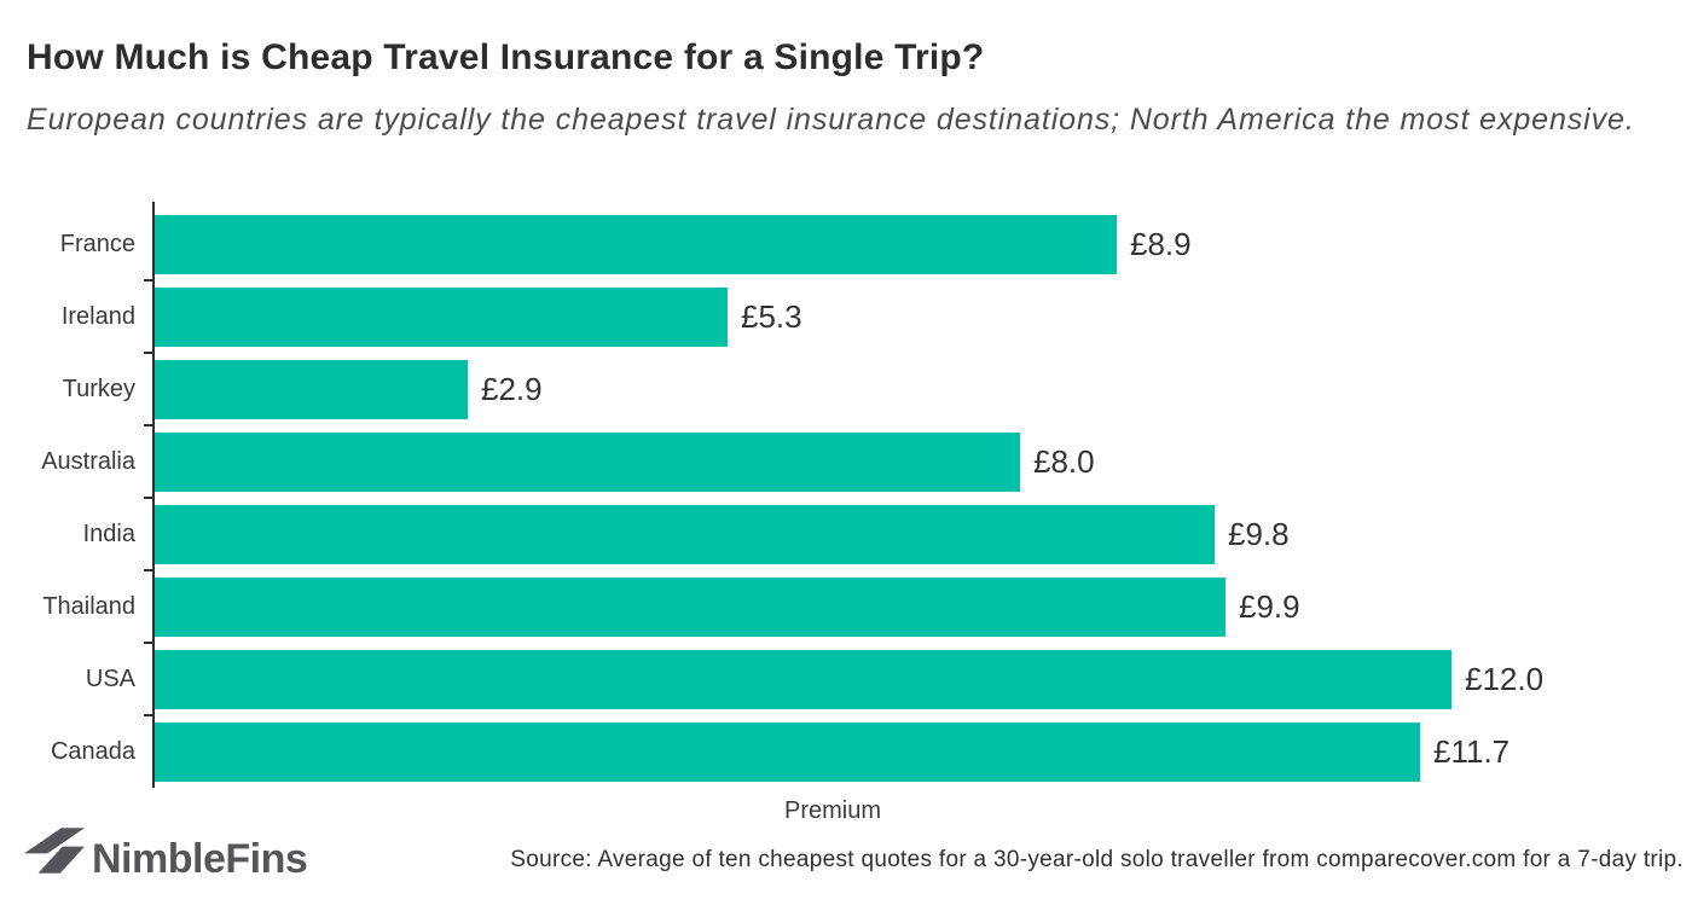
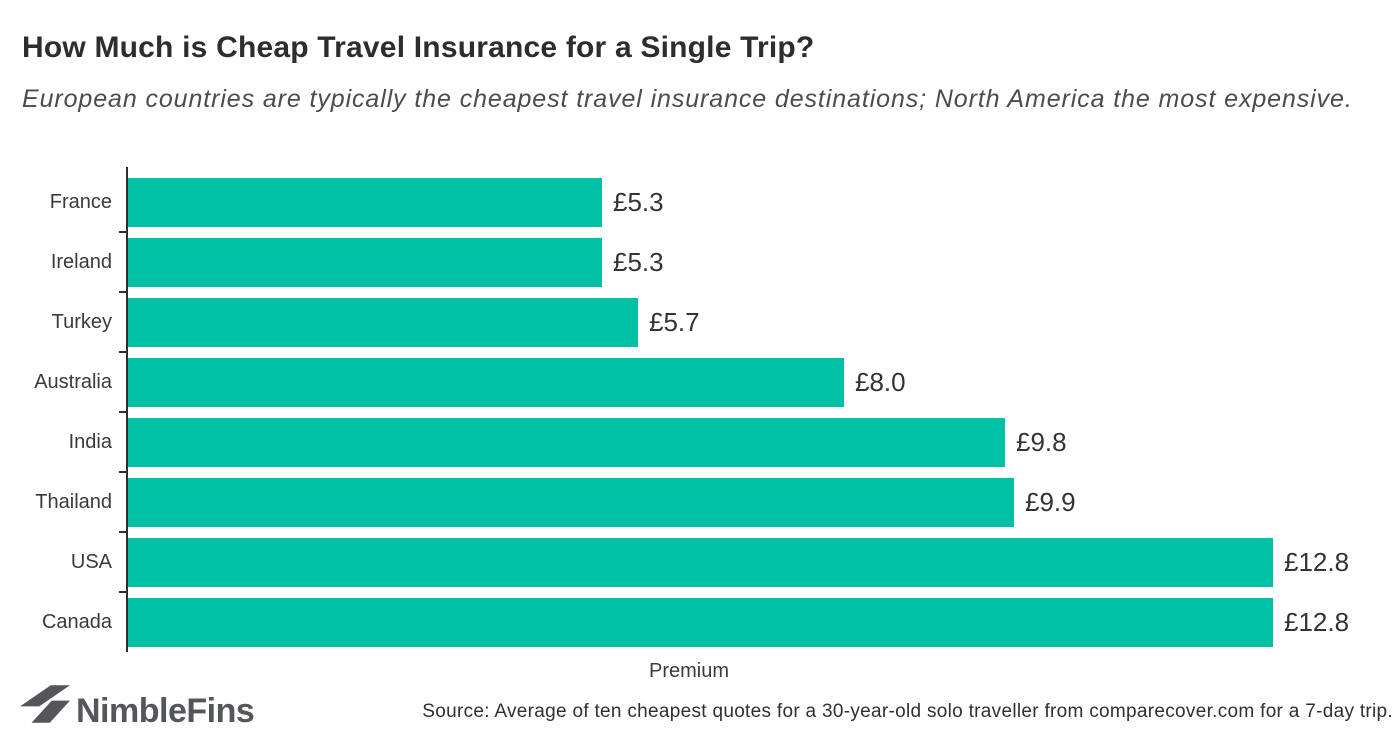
France: £8.9 -> £5.3
Turkey: £2.9 -> £5.7
USA: £12.0 -> £12.8
Canada: £11.7 -> £12.8
